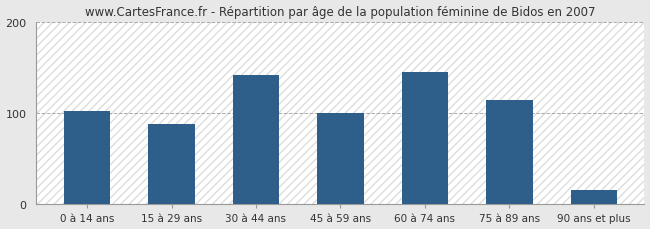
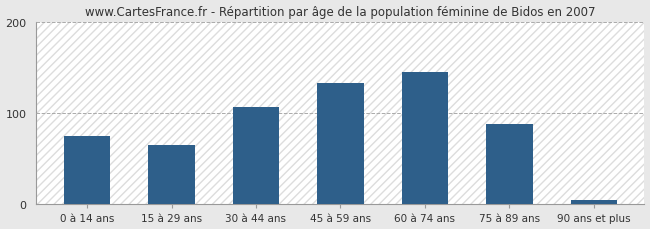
0 à 14 ans: 102 -> 75
15 à 29 ans: 88 -> 65
30 à 44 ans: 142 -> 107
45 à 59 ans: 100 -> 133
75 à 89 ans: 114 -> 88
90 ans et plus: 16 -> 5
